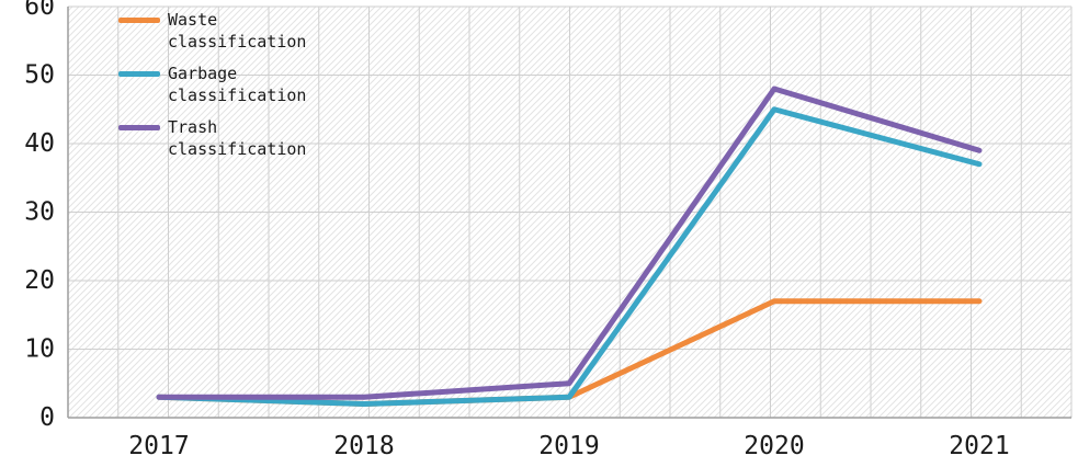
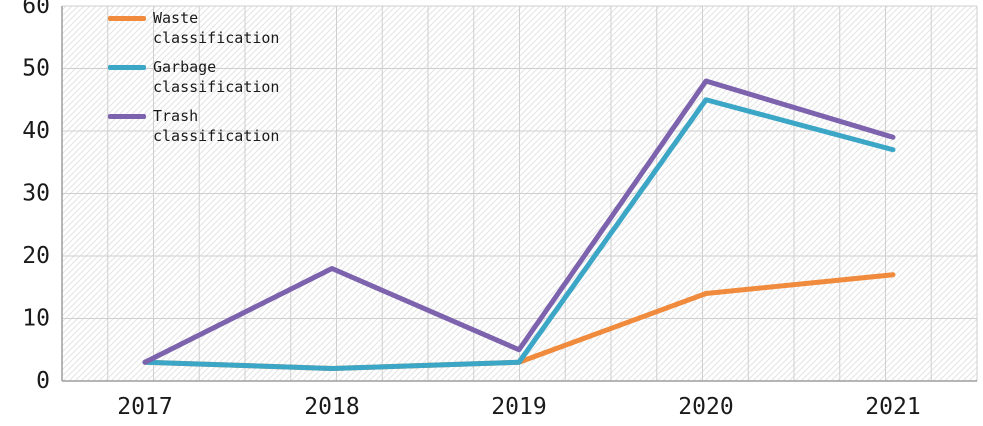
Trash classification/2018: 3 -> 18
Waste classification/2020: 17 -> 14
